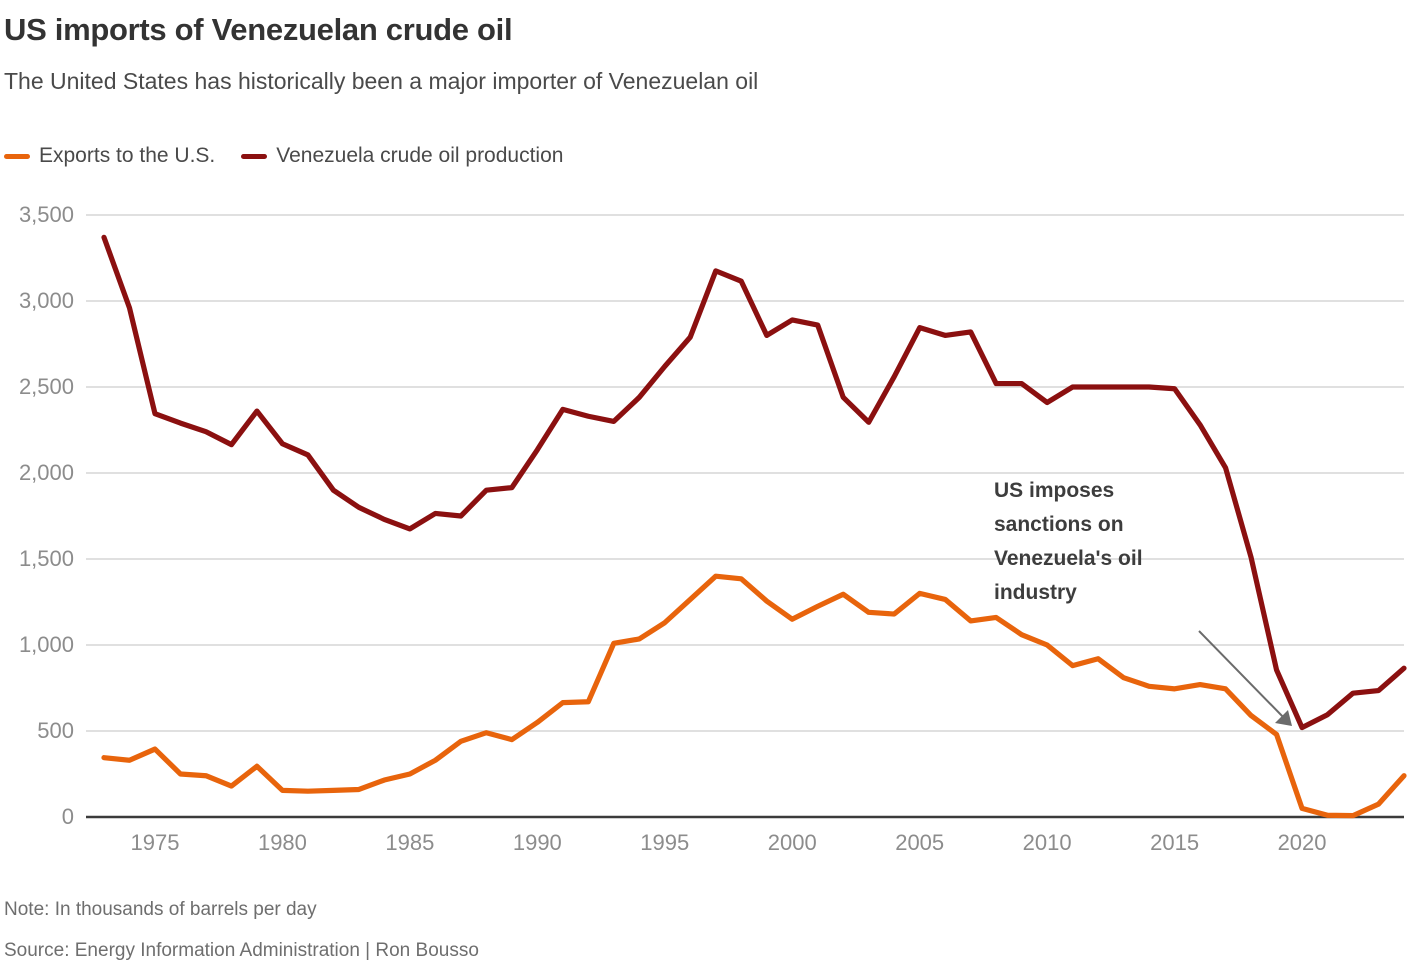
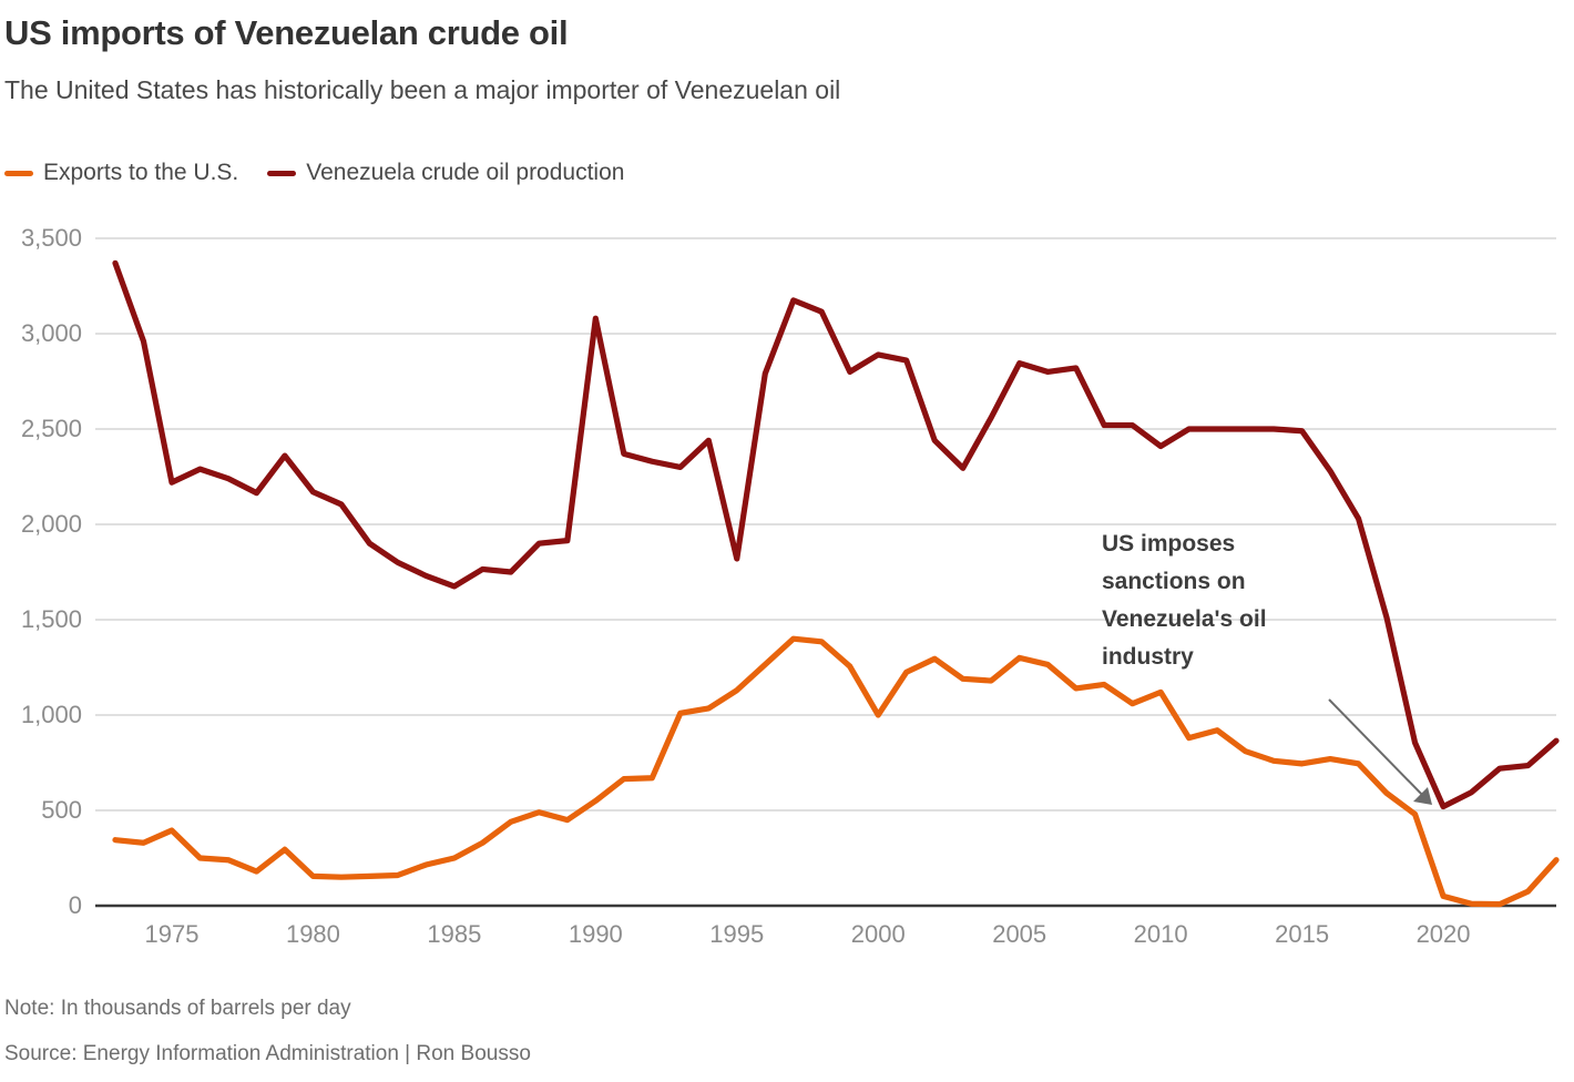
Venezuela crude oil production/1975: 2340 -> 2220
Venezuela crude oil production/1990: 2140 -> 3080
Venezuela crude oil production/1995: 2620 -> 1820
Exports to the U.S./2000: 1150 -> 1000
Exports to the U.S./2010: 1000 -> 1120
